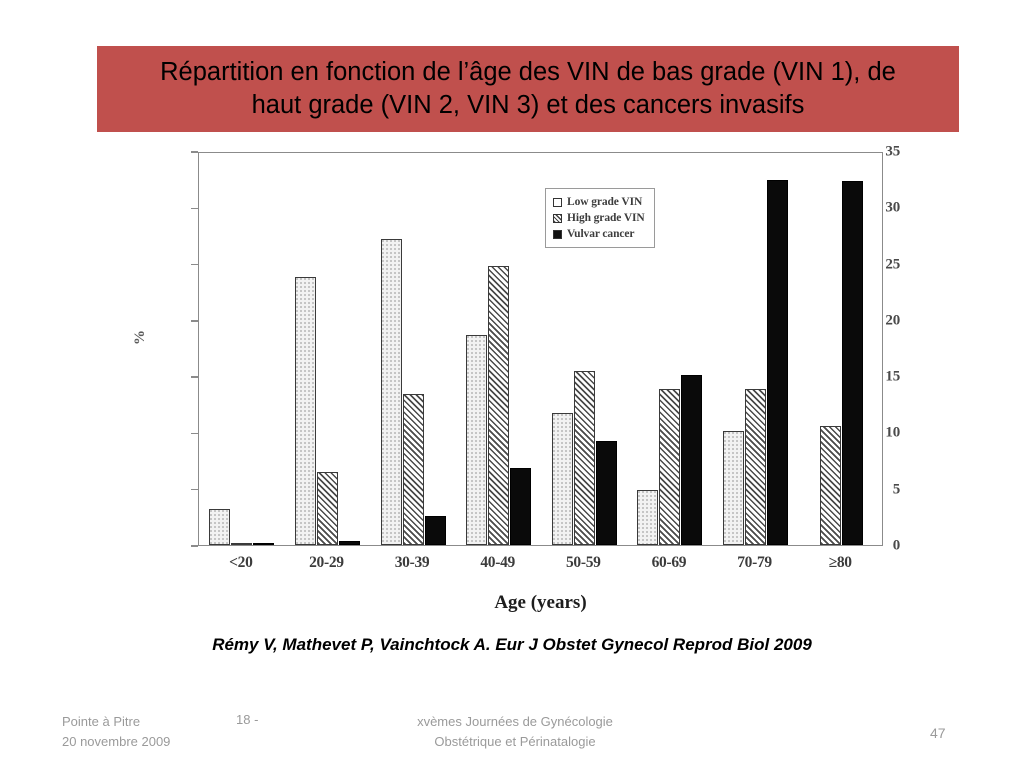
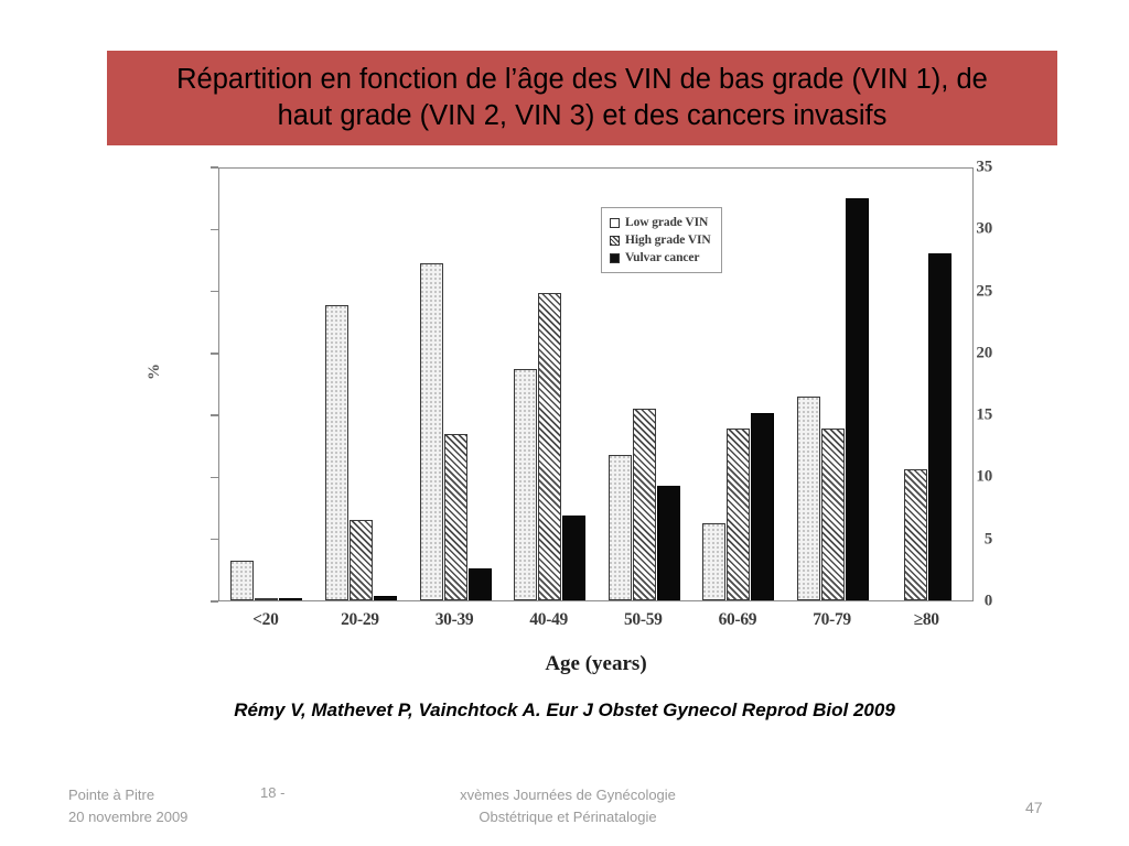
Low grade VIN/60-69: 4.9 -> 6.2
Low grade VIN/70-79: 10.1 -> 16.4
Vulvar cancer/≥80: 32.3 -> 28.0
